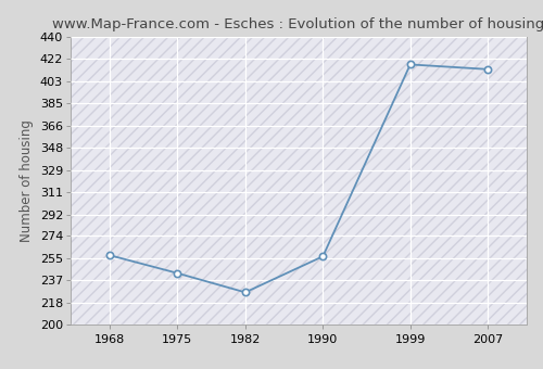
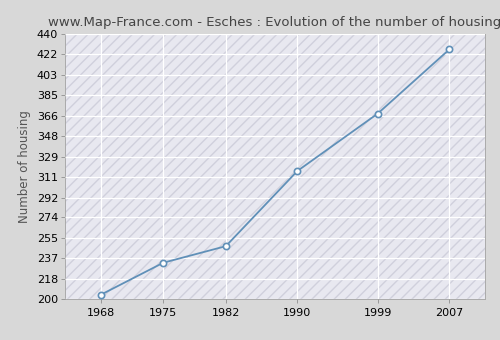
1968: 258 -> 204
1975: 243 -> 233
1982: 227 -> 248
1990: 257 -> 316
1999: 417 -> 368
2007: 413 -> 426
